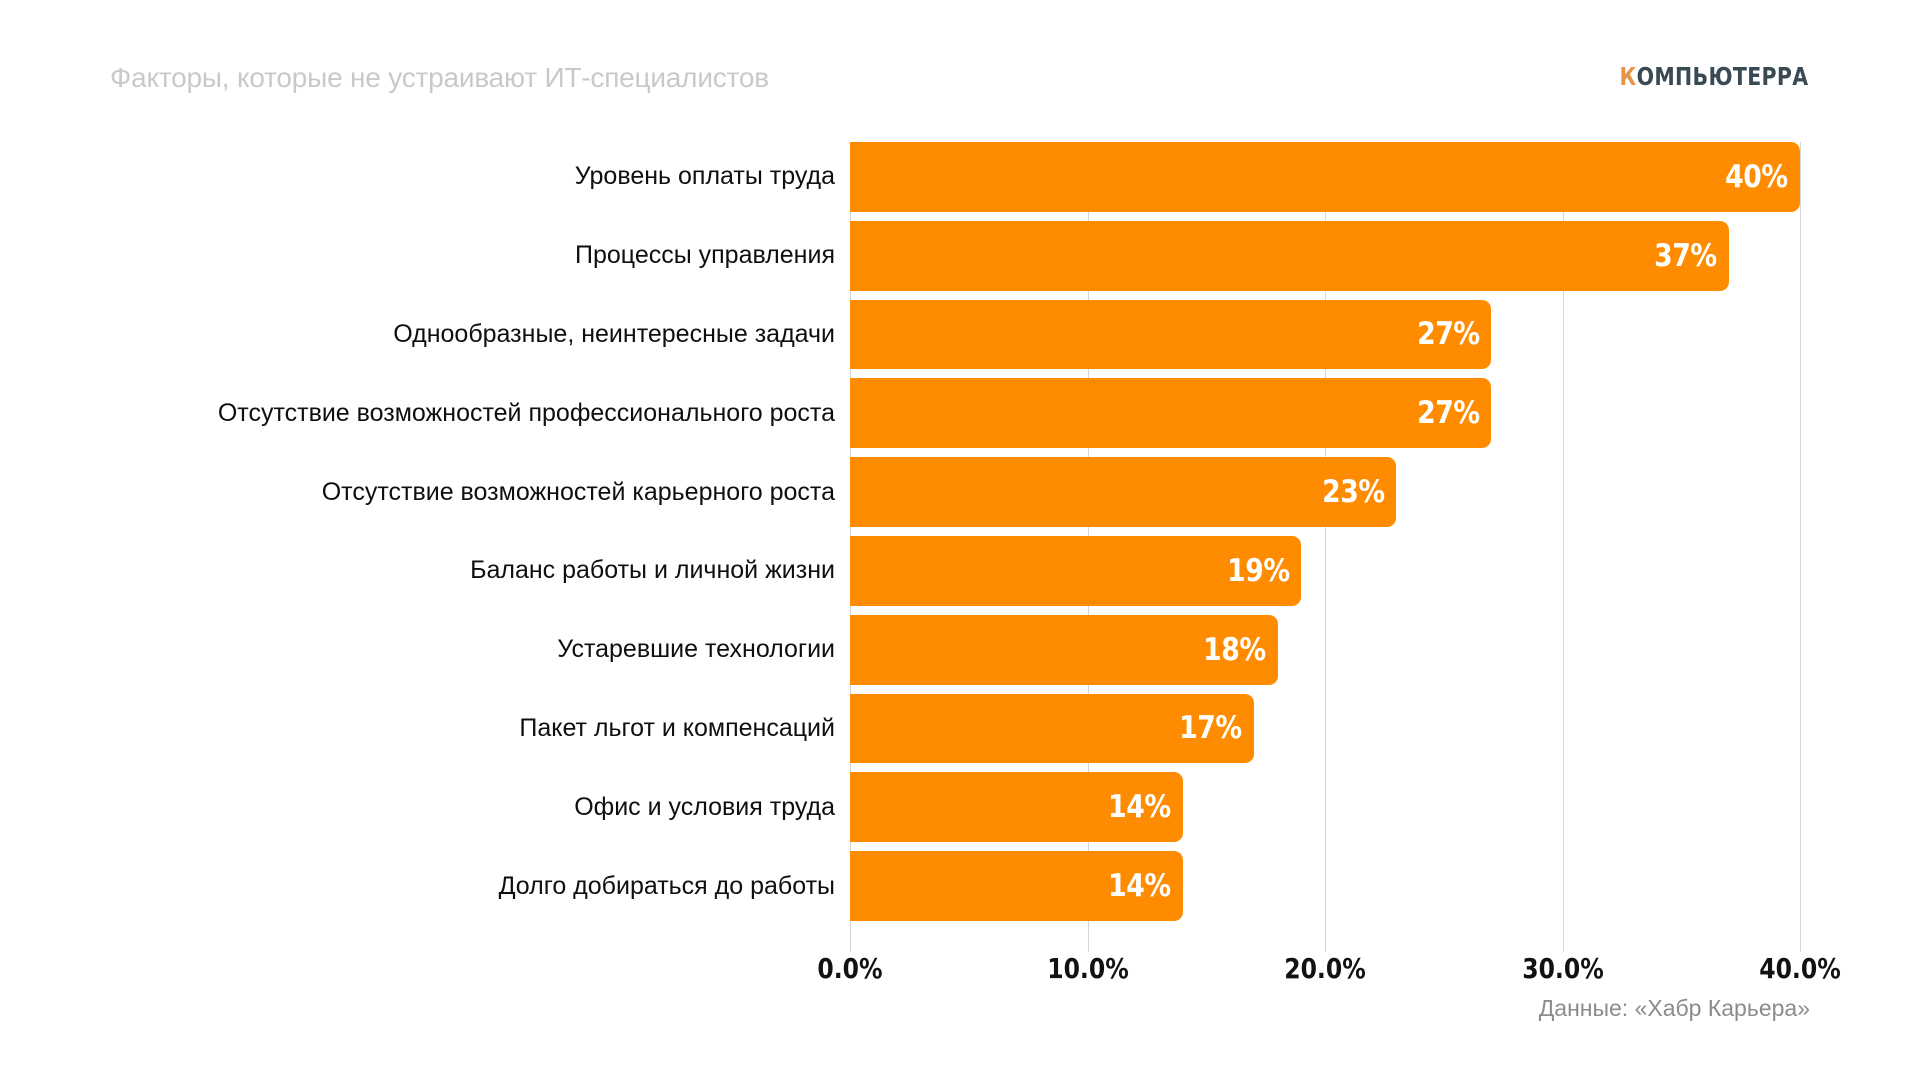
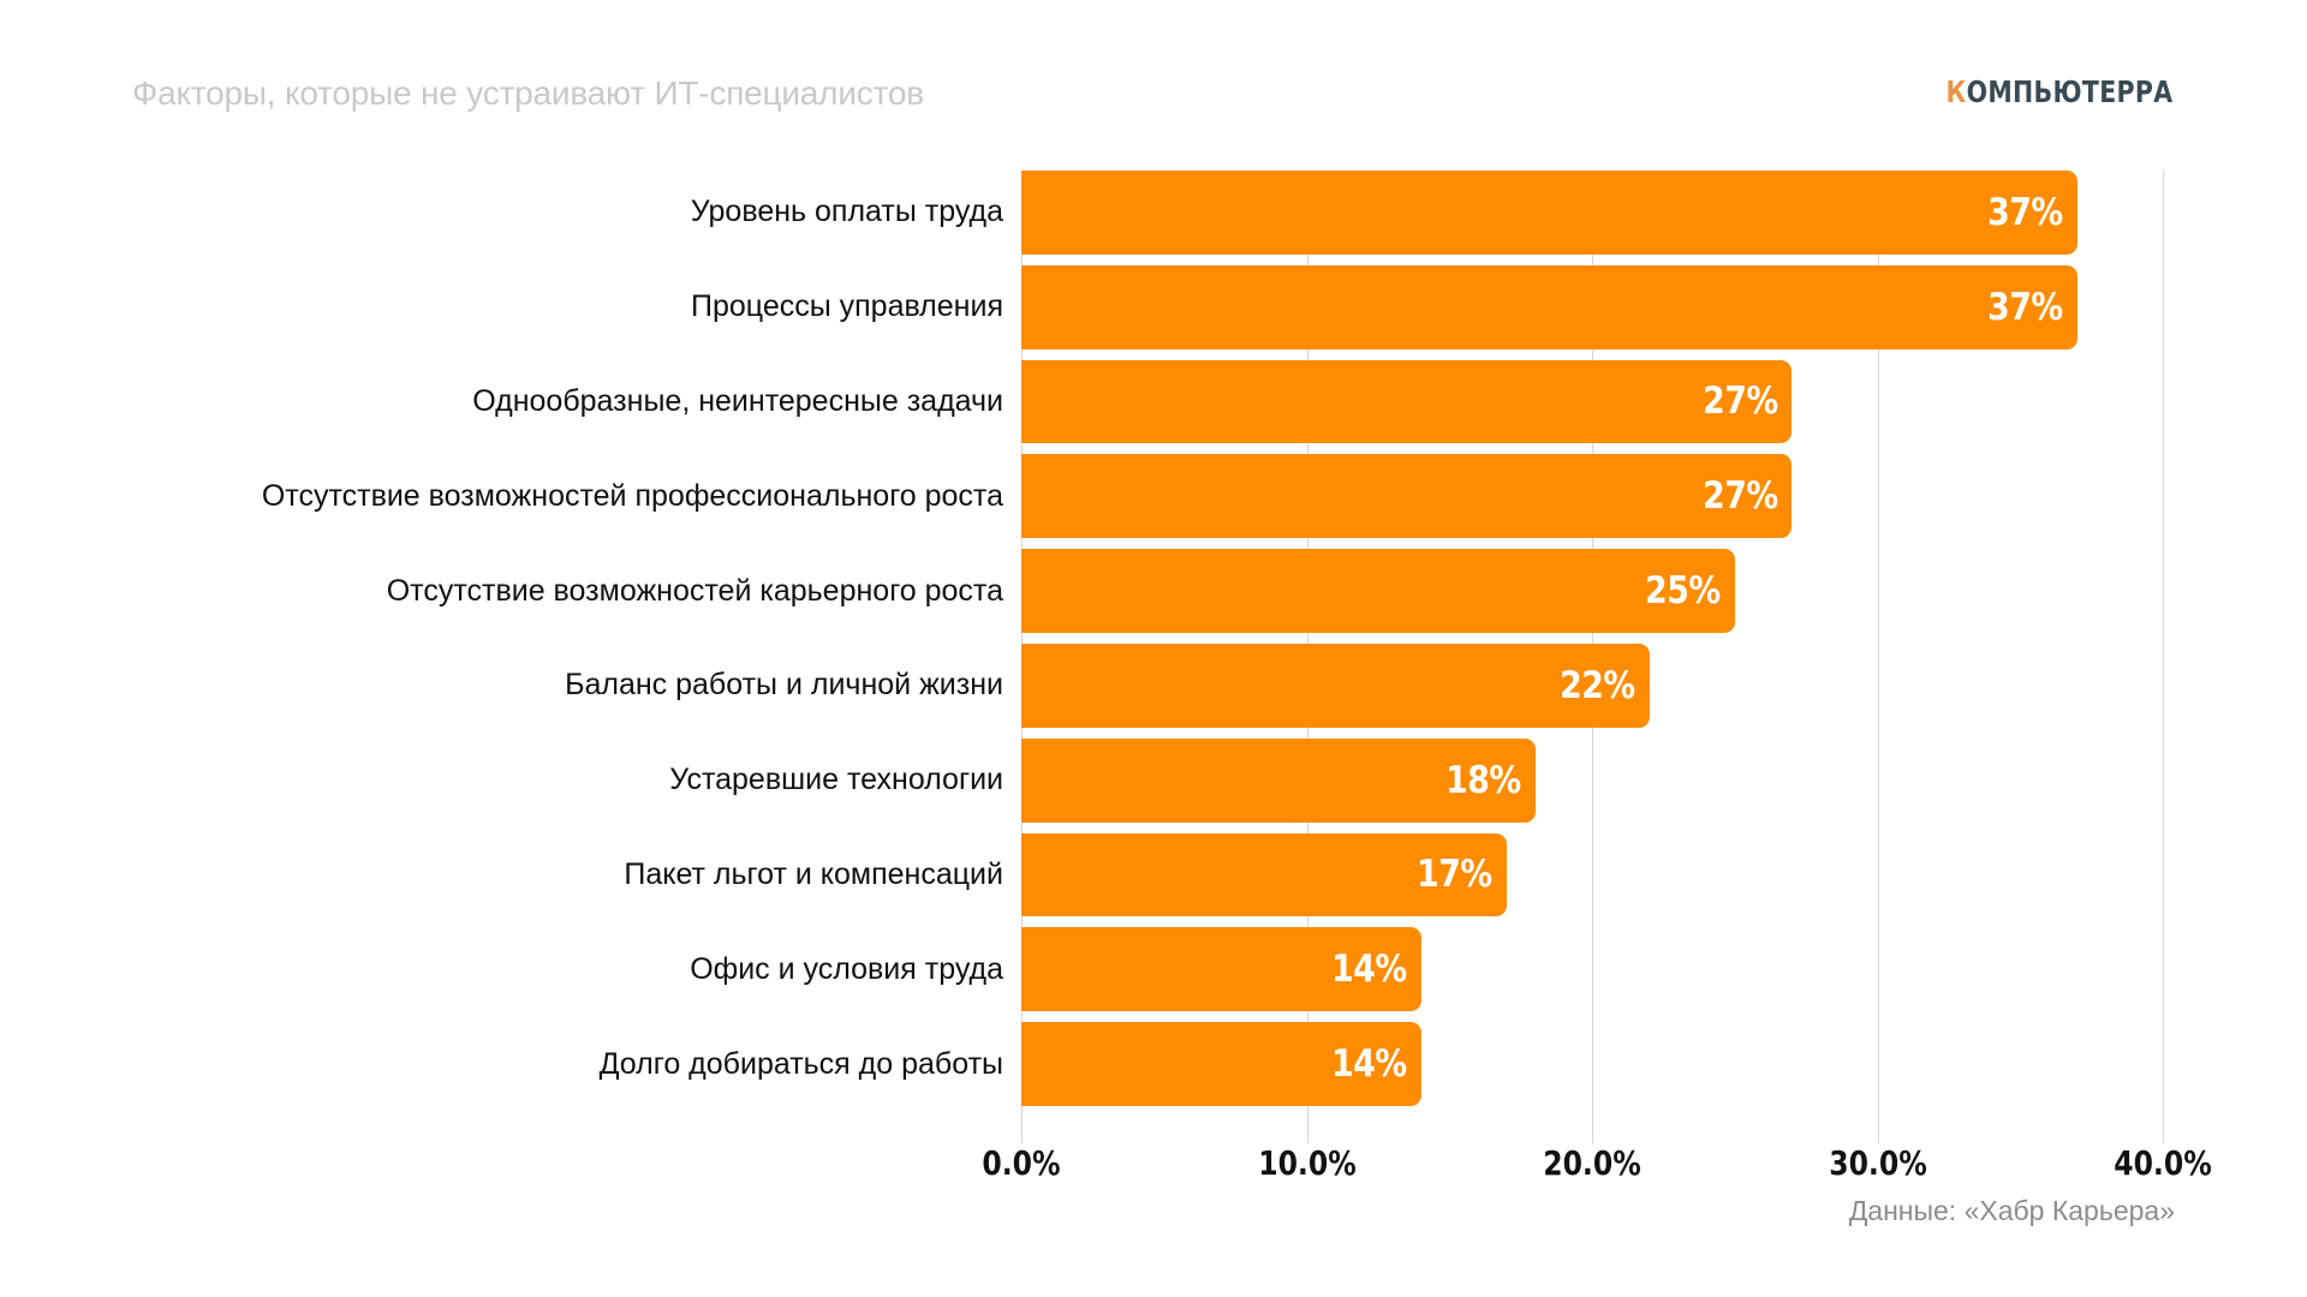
Уровень оплаты труда: 40% -> 37%
Отсутствие возможностей карьерного роста: 23% -> 25%
Баланс работы и личной жизни: 19% -> 22%
